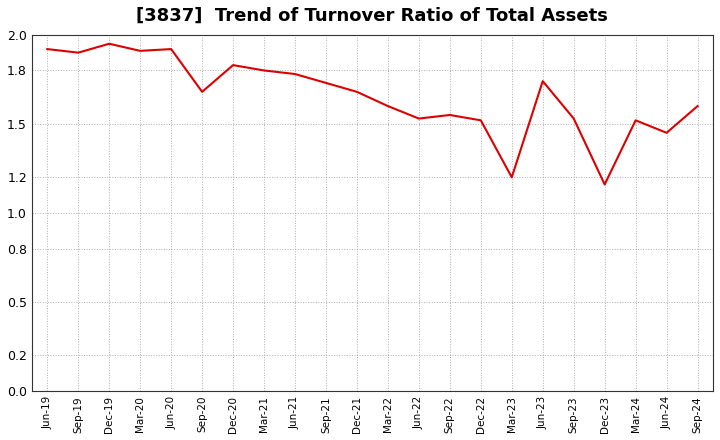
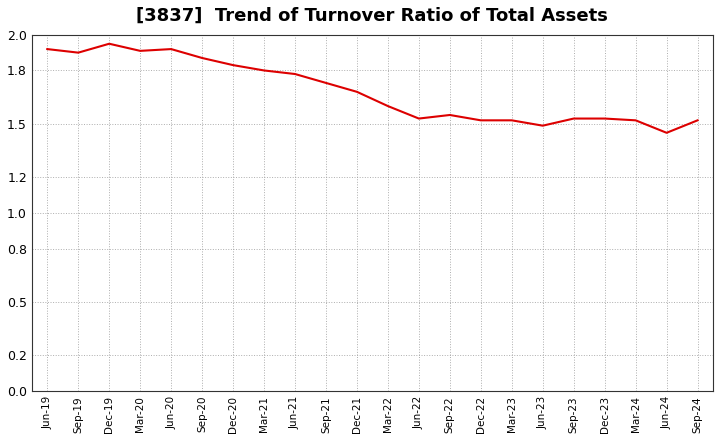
Sep-20: 1.68 -> 1.87
Mar-23: 1.20 -> 1.52
Jun-23: 1.74 -> 1.49
Dec-23: 1.16 -> 1.53
Sep-24: 1.60 -> 1.52
